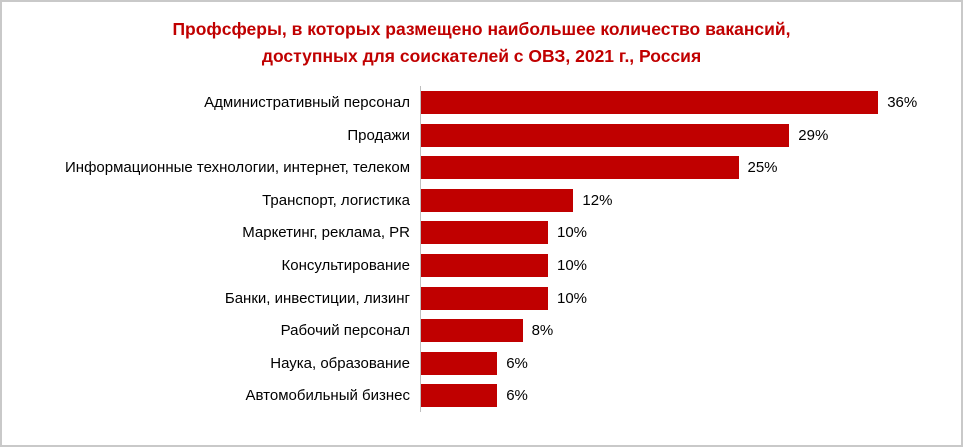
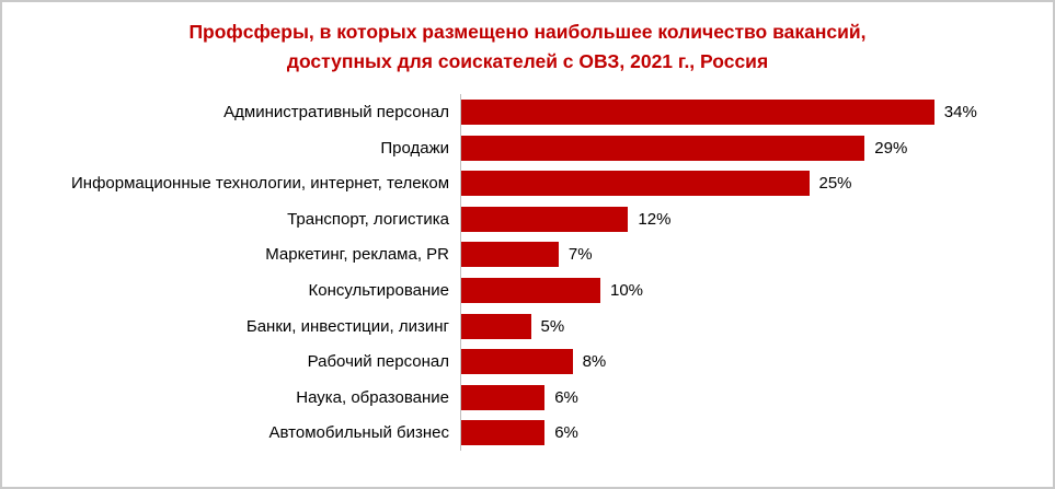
Административный персонал: 36% -> 34%
Маркетинг, реклама, PR: 10% -> 7%
Банки, инвестиции, лизинг: 10% -> 5%
